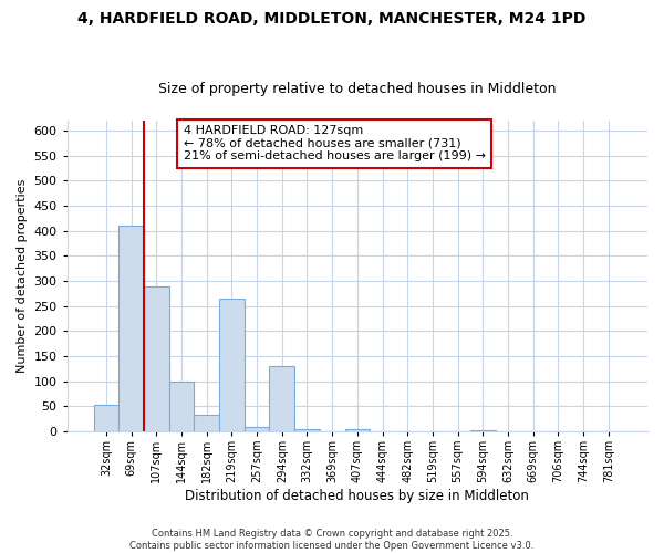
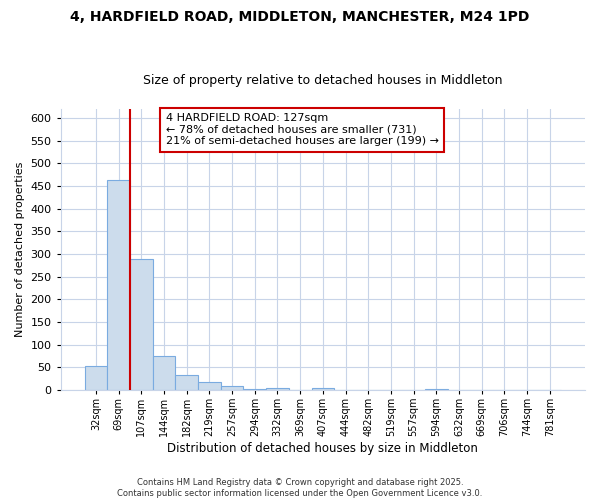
69sqm: 410 -> 463
144sqm: 100 -> 75
219sqm: 265 -> 18
294sqm: 130 -> 3
